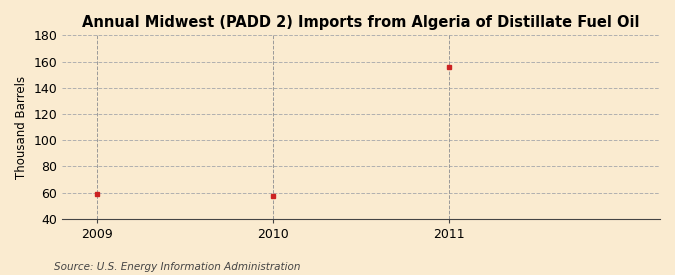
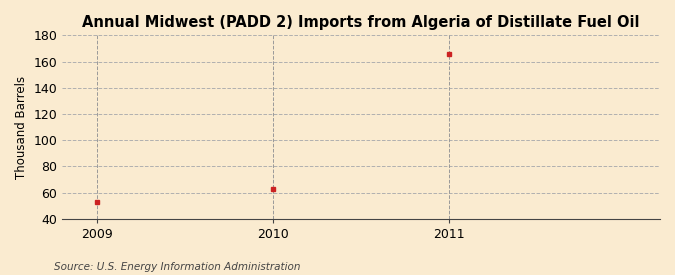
2009: 59 -> 53
2010: 57 -> 63
2011: 156 -> 166
